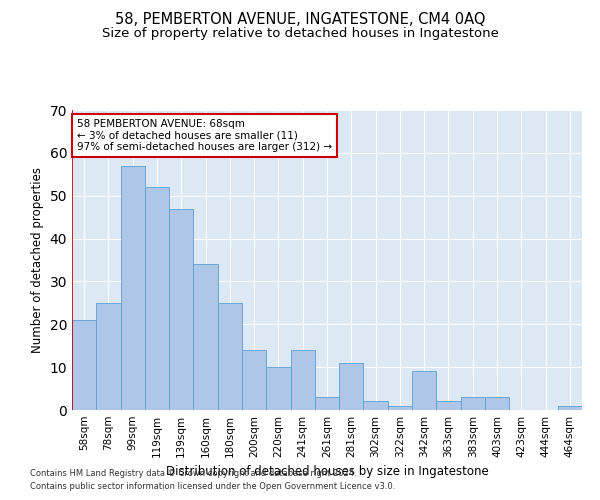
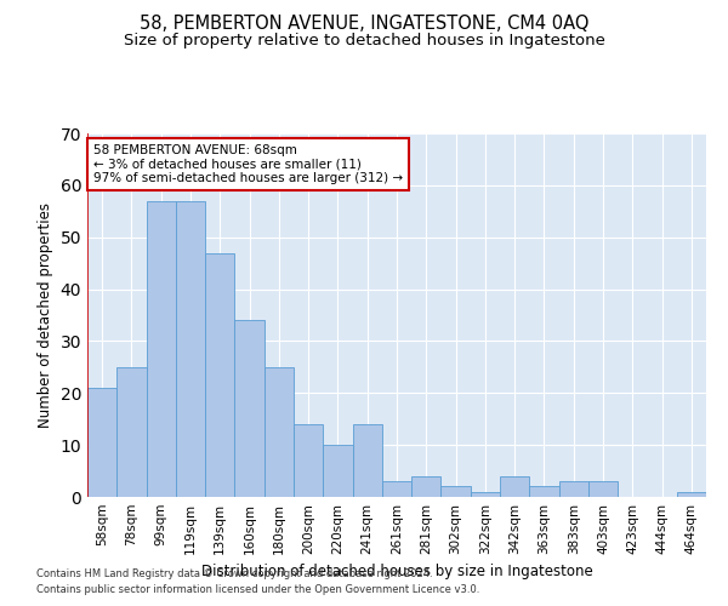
119sqm: 52 -> 57
281sqm: 11 -> 4
342sqm: 9 -> 4
